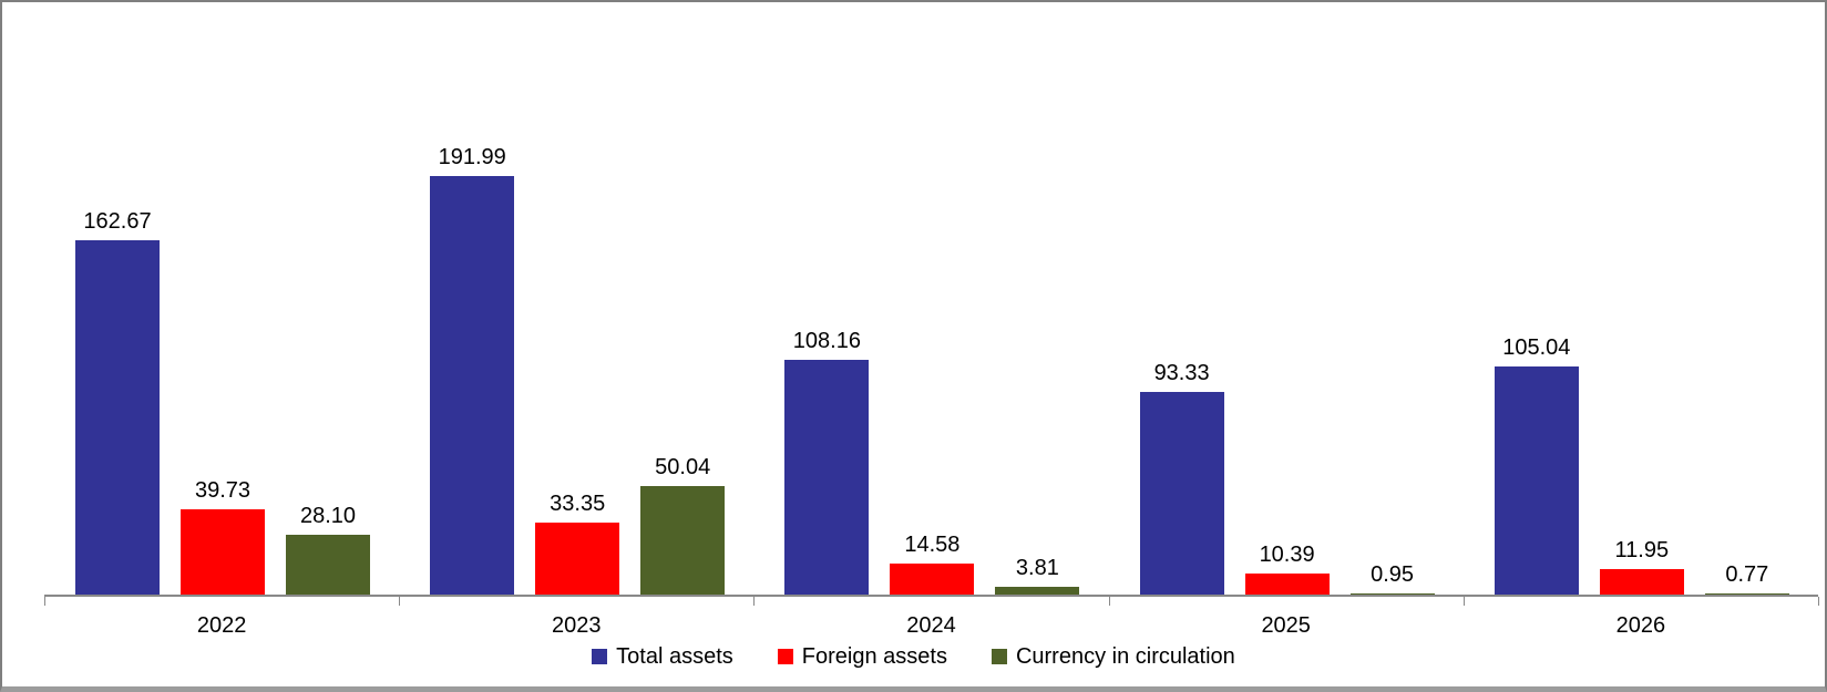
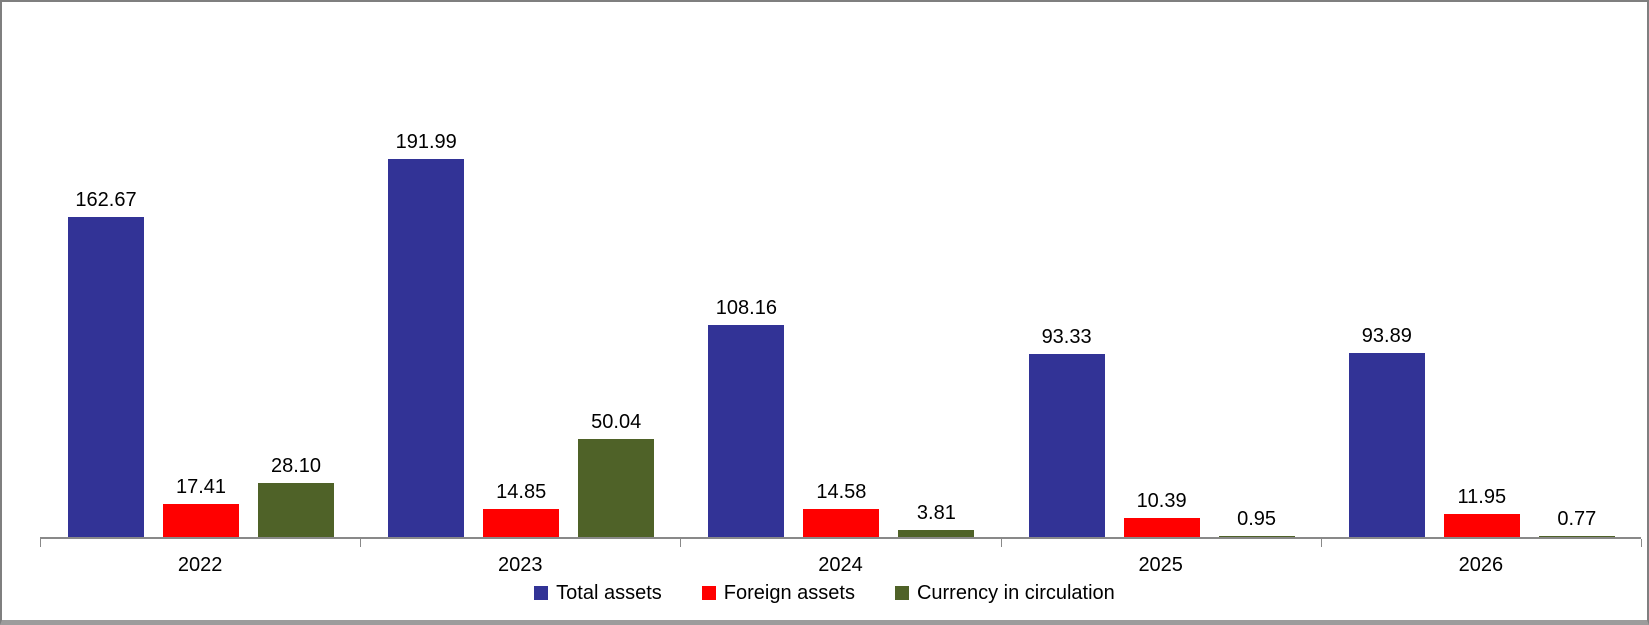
Foreign assets/2022: 39.73 -> 17.41
Foreign assets/2023: 33.35 -> 14.85
Total assets/2026: 105.04 -> 93.89
